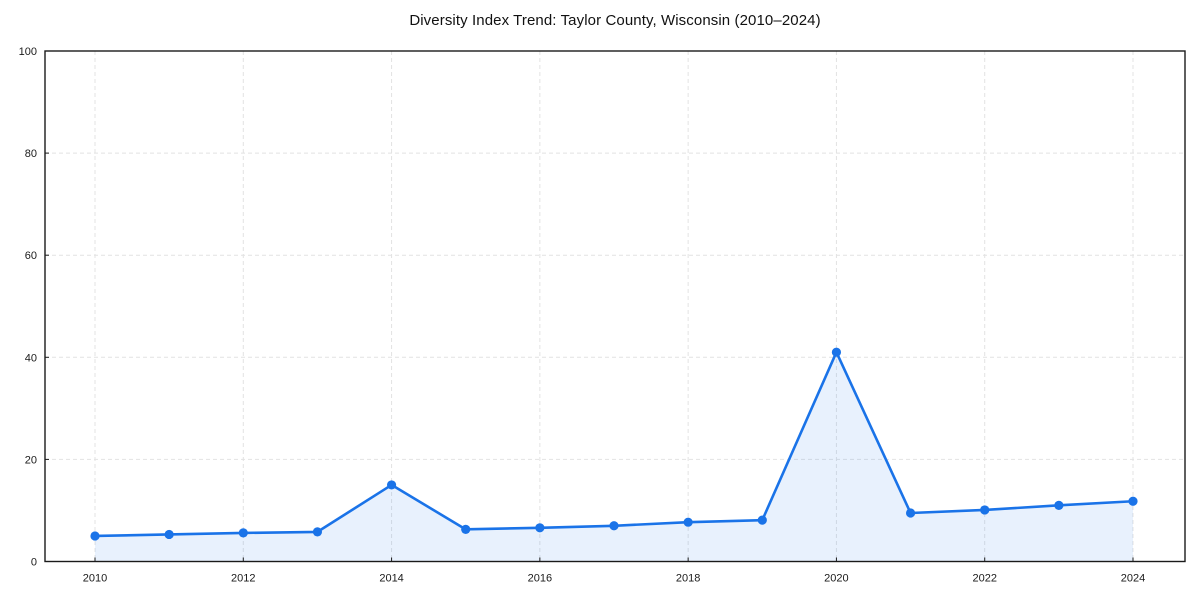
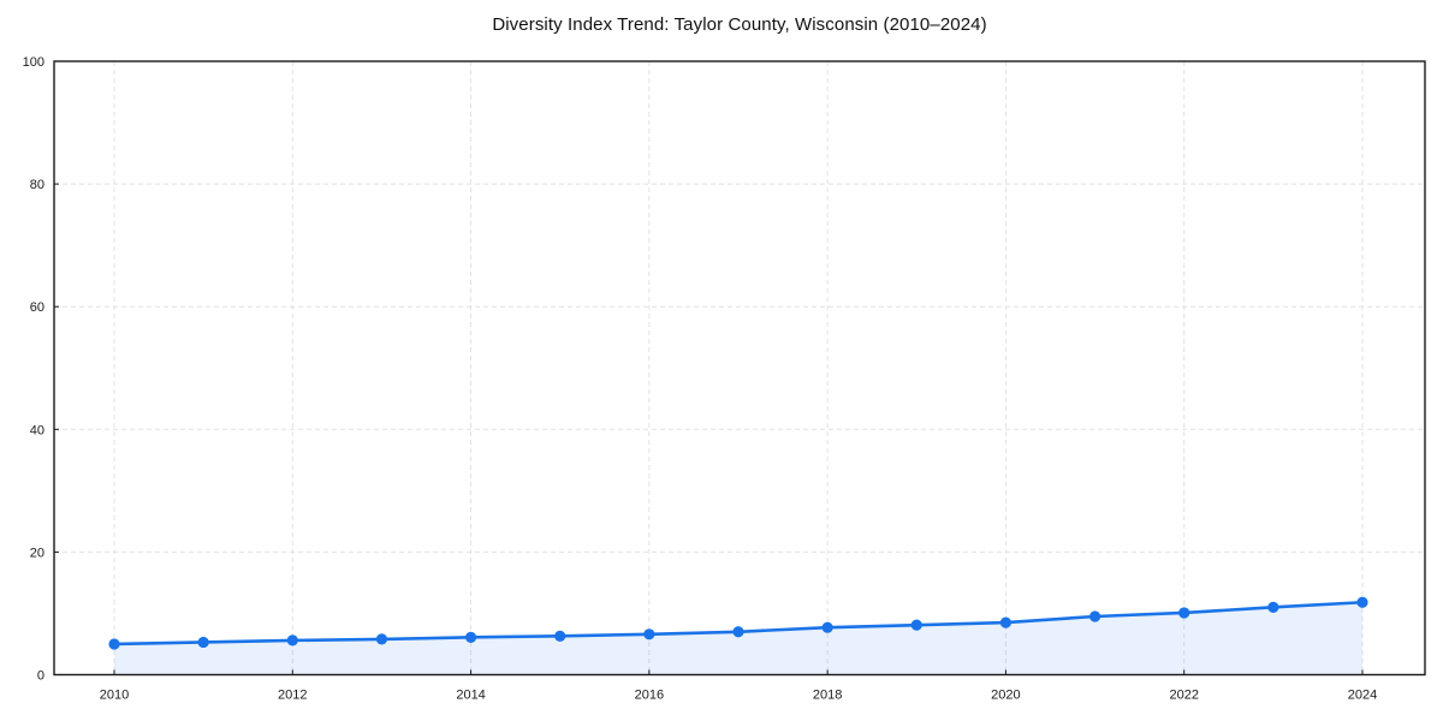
2014: 15 -> 6
2020: 41 -> 8
